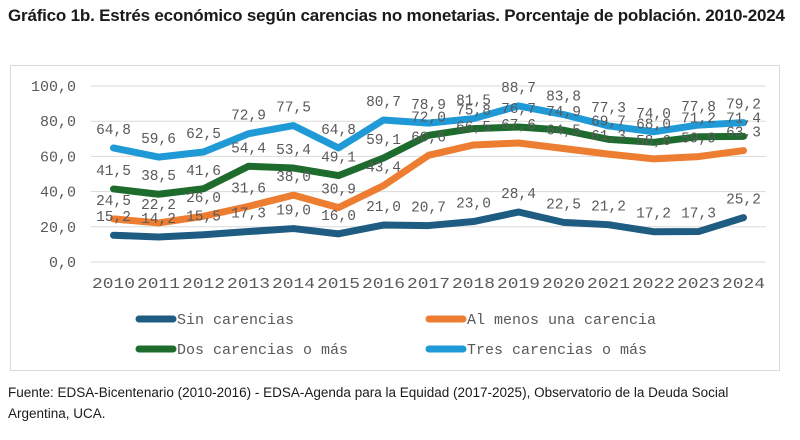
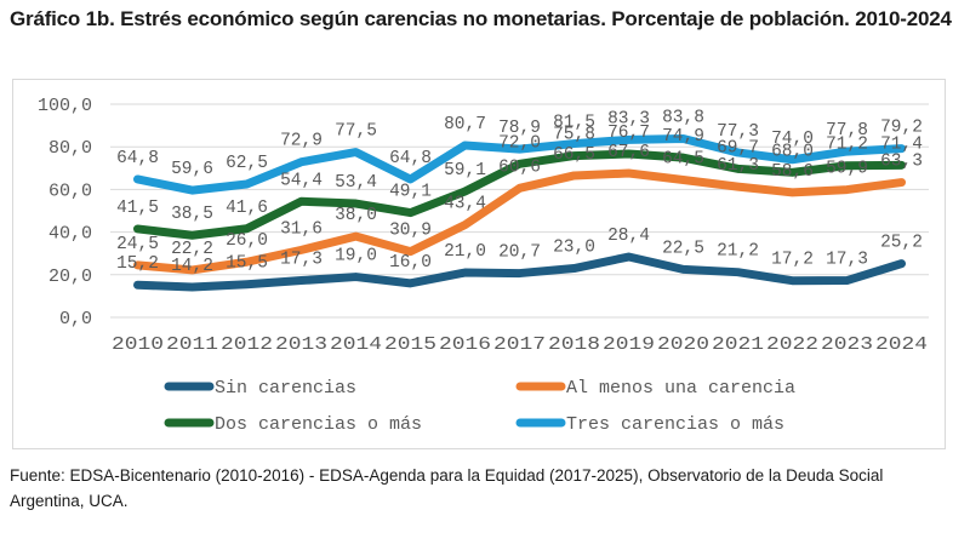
Tres carencias o más/2019: 88,7 -> 83,3
